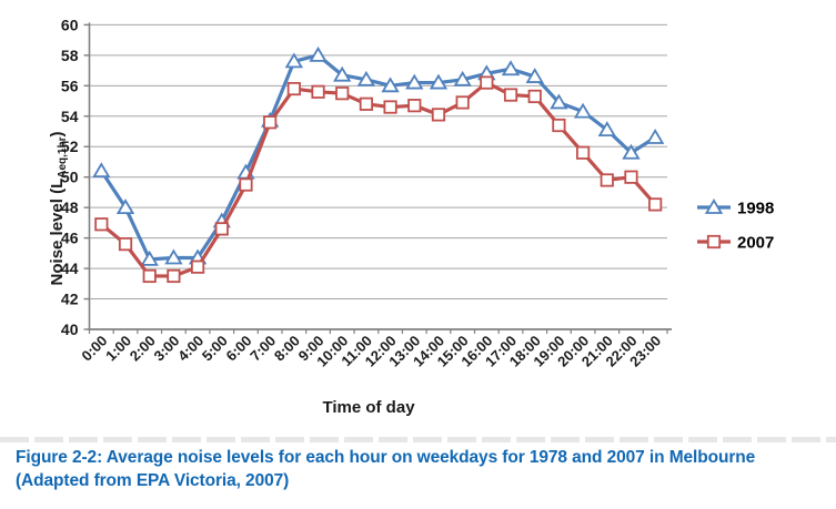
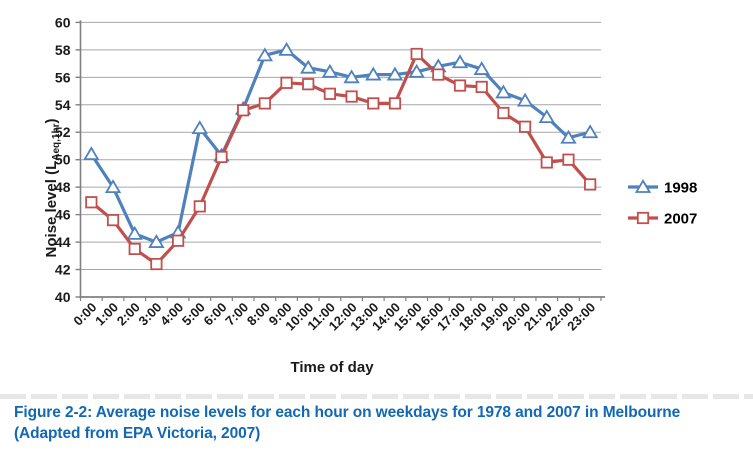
1998/3:00: 44.7 -> 44.0
2007/3:00: 43.5 -> 42.4
1998/5:00: 47.1 -> 52.3
2007/6:00: 49.5 -> 50.2
2007/8:00: 55.8 -> 54.1
2007/13:00: 54.7 -> 54.1
2007/15:00: 54.9 -> 57.7
2007/20:00: 51.6 -> 52.4
1998/23:00: 52.6 -> 52.0
